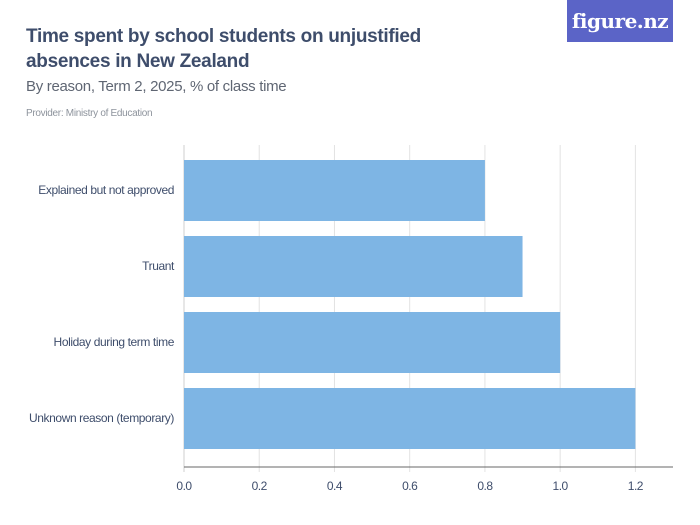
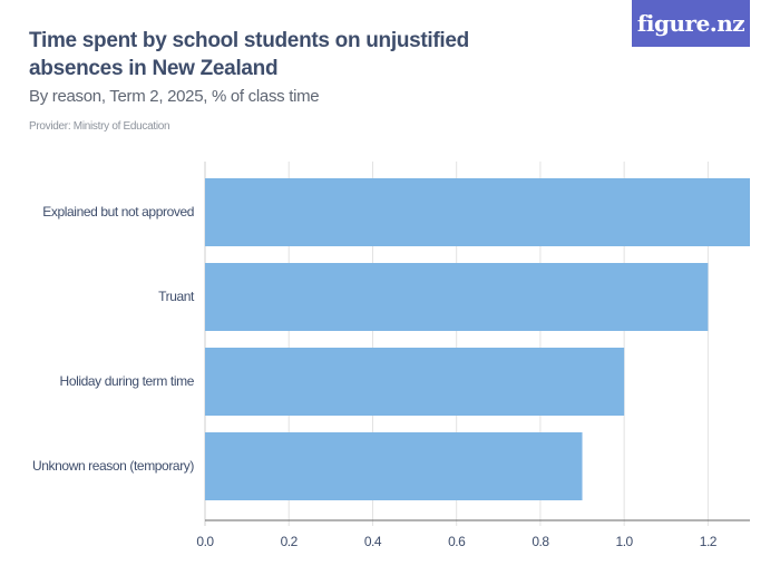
Explained but not approved: 0.8 -> 1.3
Truant: 0.9 -> 1.2
Unknown reason (temporary): 1.2 -> 0.9
